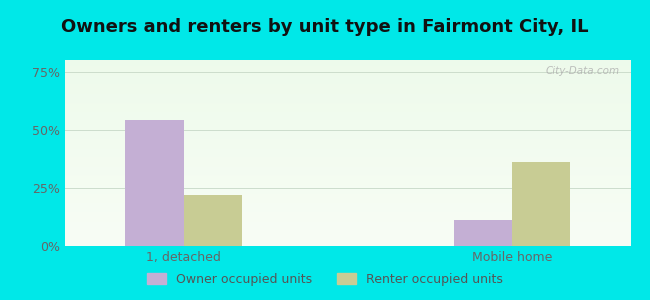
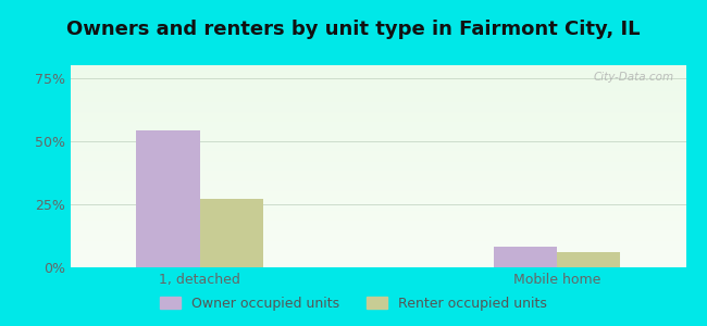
Renter occupied units/1, detached: 22% -> 27%
Owner occupied units/Mobile home: 11% -> 8%
Renter occupied units/Mobile home: 36% -> 6%
